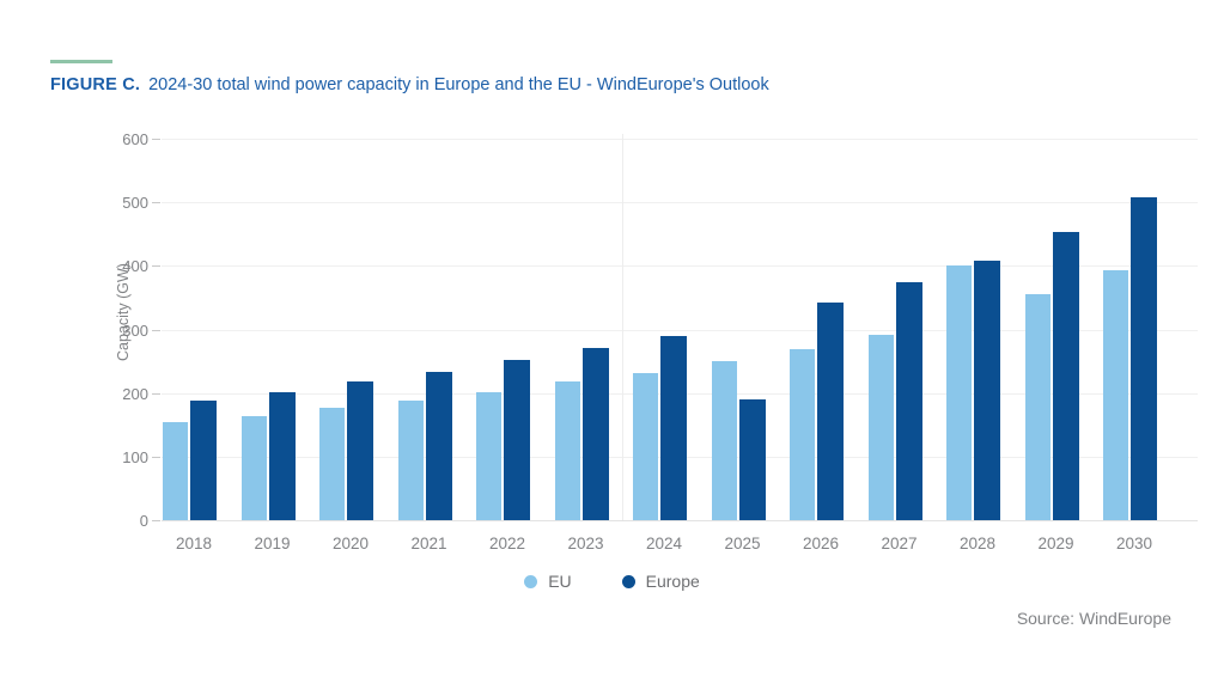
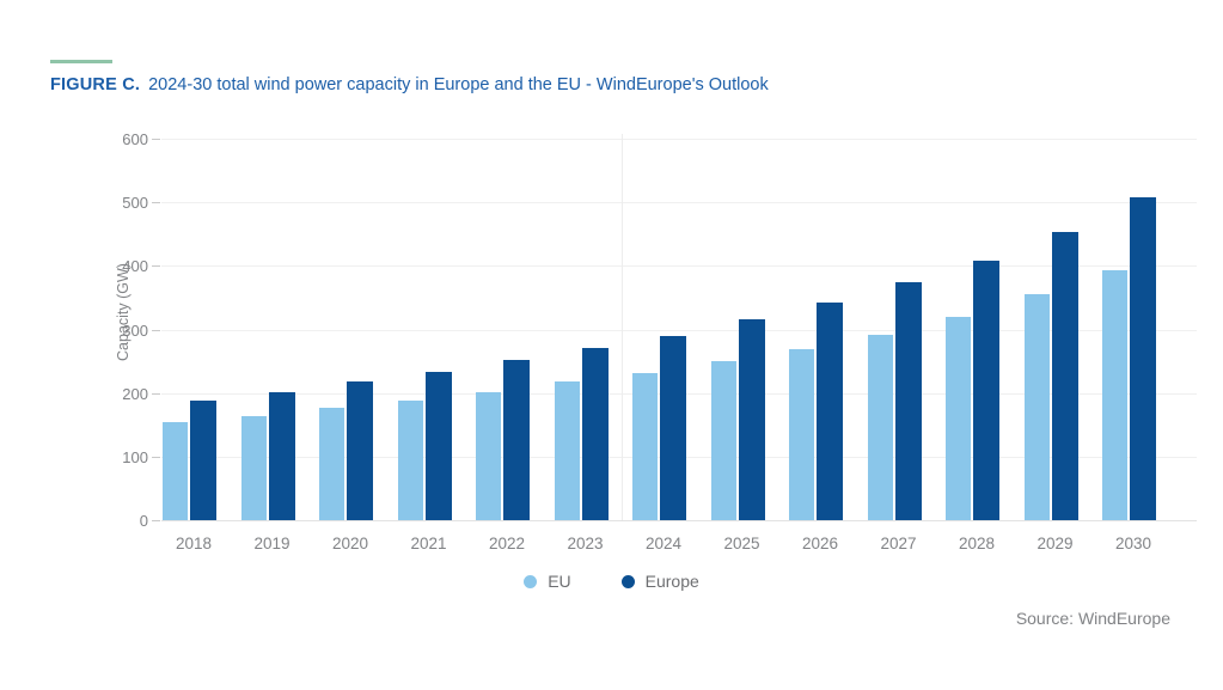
Europe/2025: 190 -> 320
EU/2028: 400 -> 320
